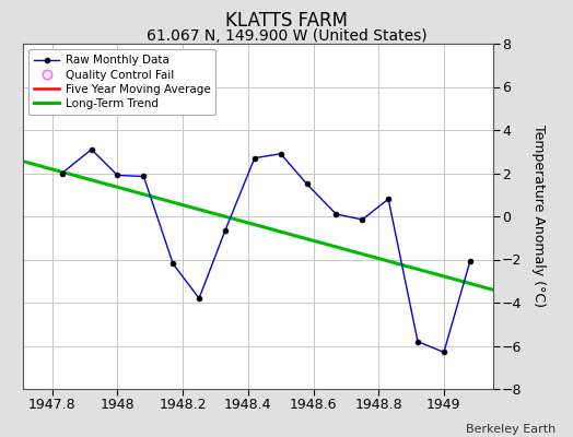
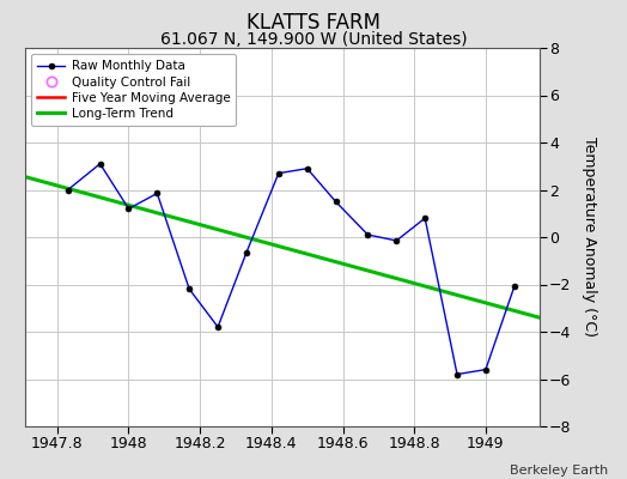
1948: 1.9 -> 1.2
1949: -6.3 -> -5.6
